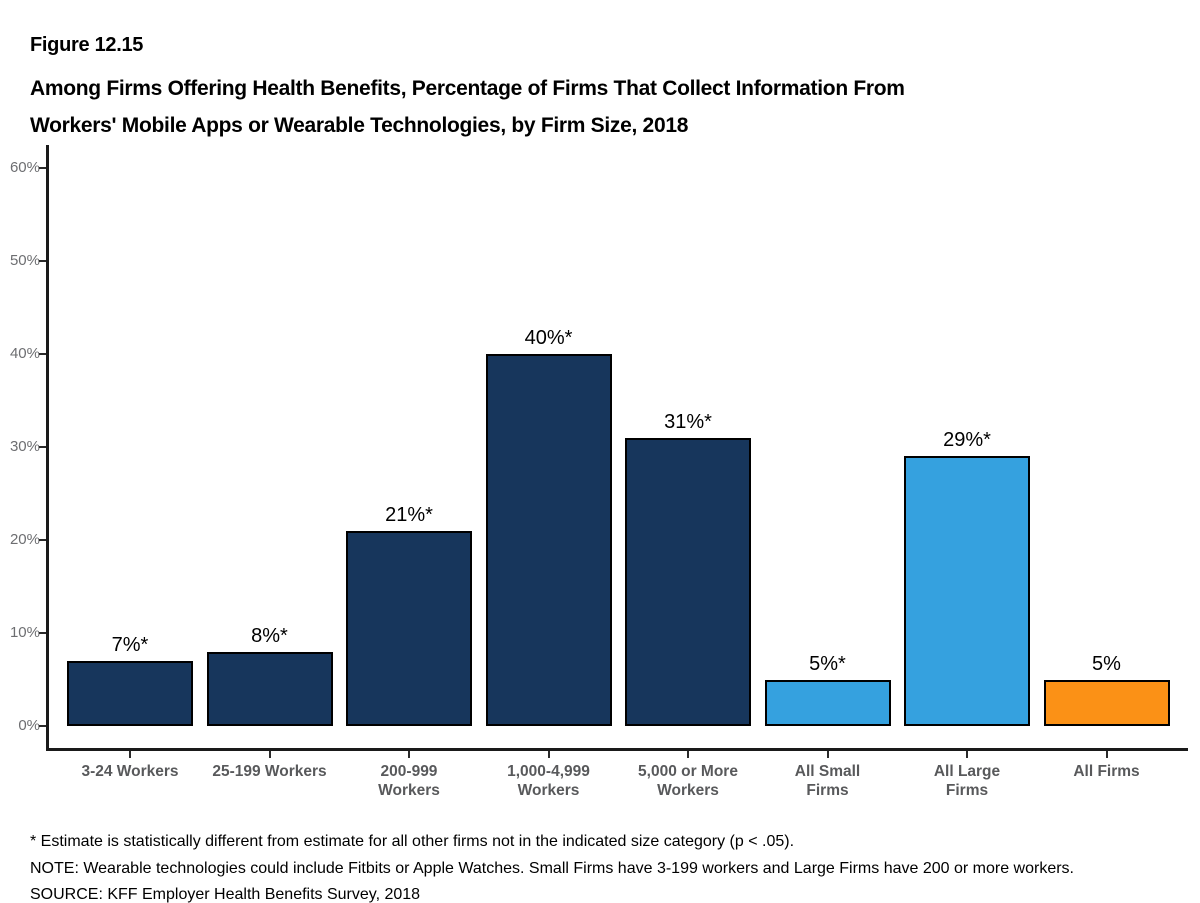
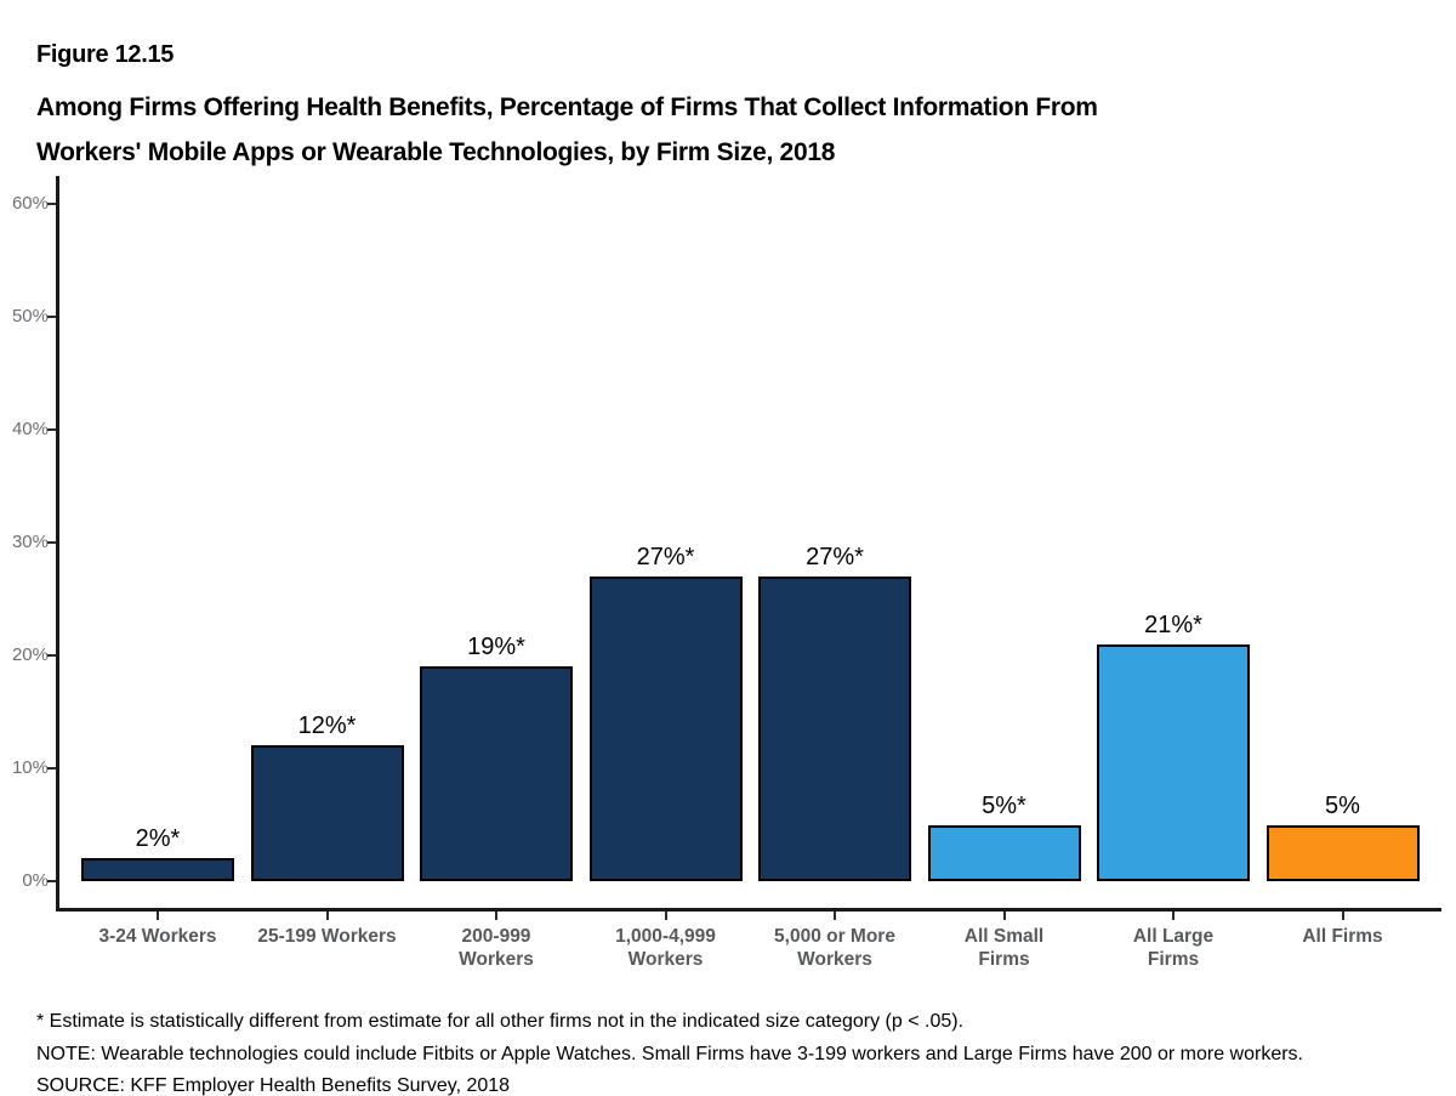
3-24 Workers: 7 -> 2
25-199 Workers: 8 -> 12
200-999 Workers: 21 -> 19
1,000-4,999 Workers: 40 -> 27
5,000 or More Workers: 31 -> 27
All Large Firms: 29 -> 21
